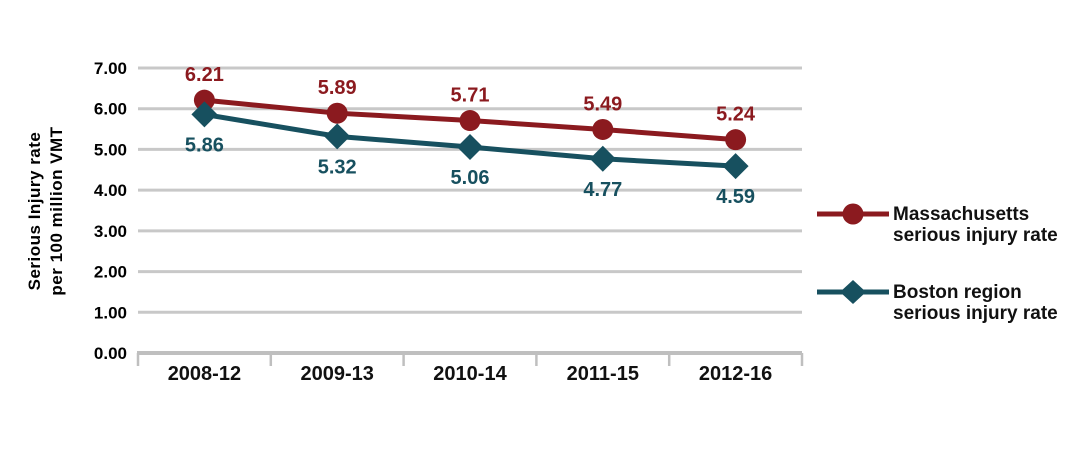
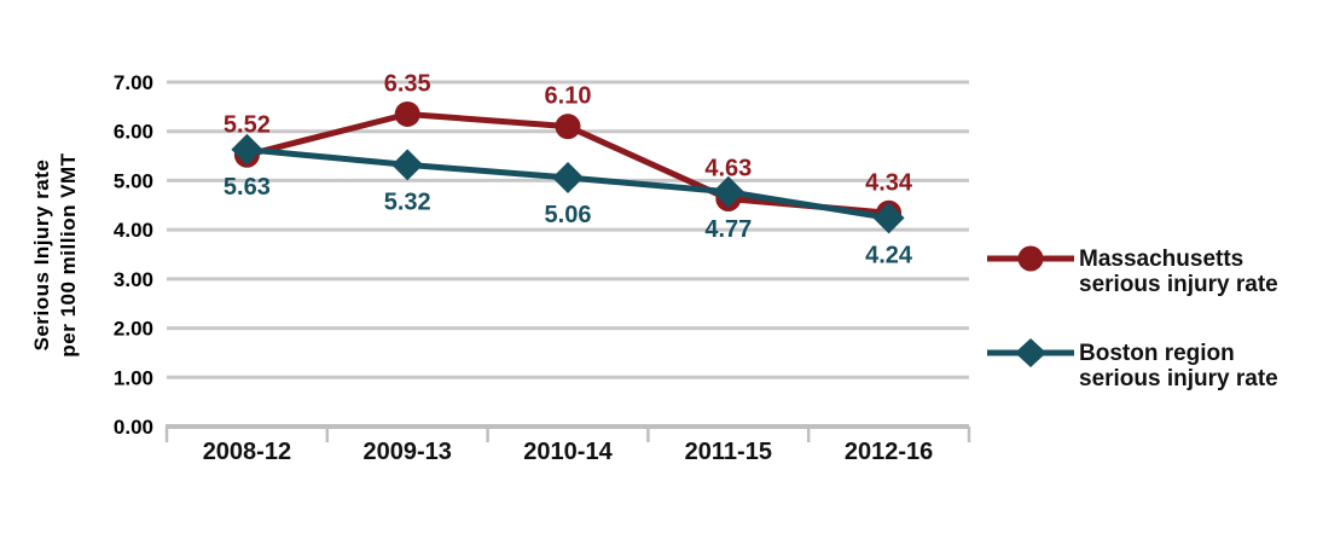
Massachusetts serious injury rate/2008-12: 6.21 -> 5.52
Boston region serious injury rate/2008-12: 5.86 -> 5.63
Massachusetts serious injury rate/2009-13: 5.89 -> 6.35
Massachusetts serious injury rate/2010-14: 5.71 -> 6.10
Massachusetts serious injury rate/2011-15: 5.49 -> 4.63
Massachusetts serious injury rate/2012-16: 5.24 -> 4.34
Boston region serious injury rate/2012-16: 4.59 -> 4.24
